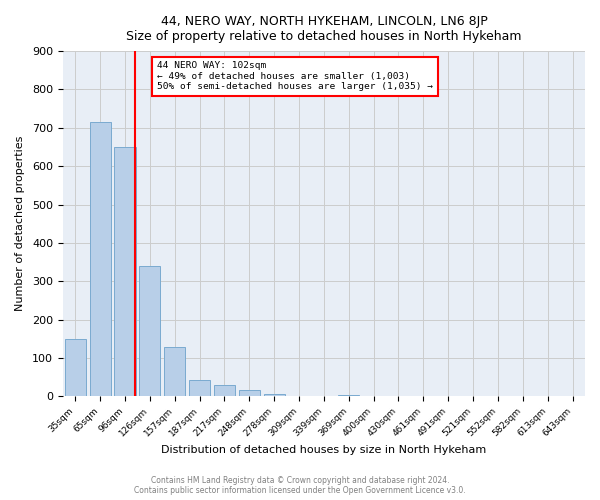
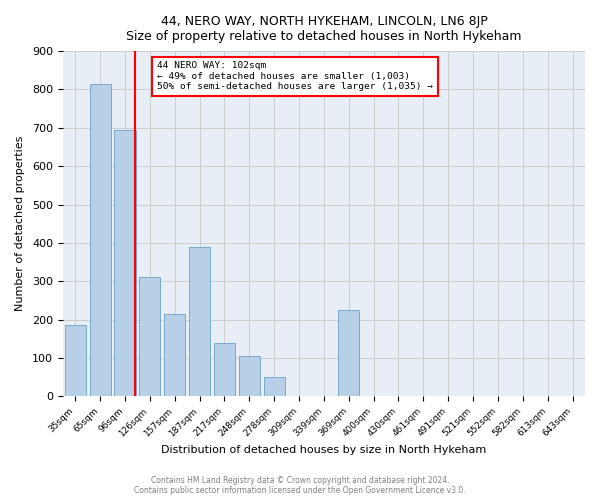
35sqm: 150 -> 185
65sqm: 715 -> 815
96sqm: 650 -> 695
126sqm: 340 -> 310
157sqm: 128 -> 215
187sqm: 42 -> 390
217sqm: 30 -> 140
248sqm: 15 -> 105
278sqm: 7 -> 50
369sqm: 2 -> 225
